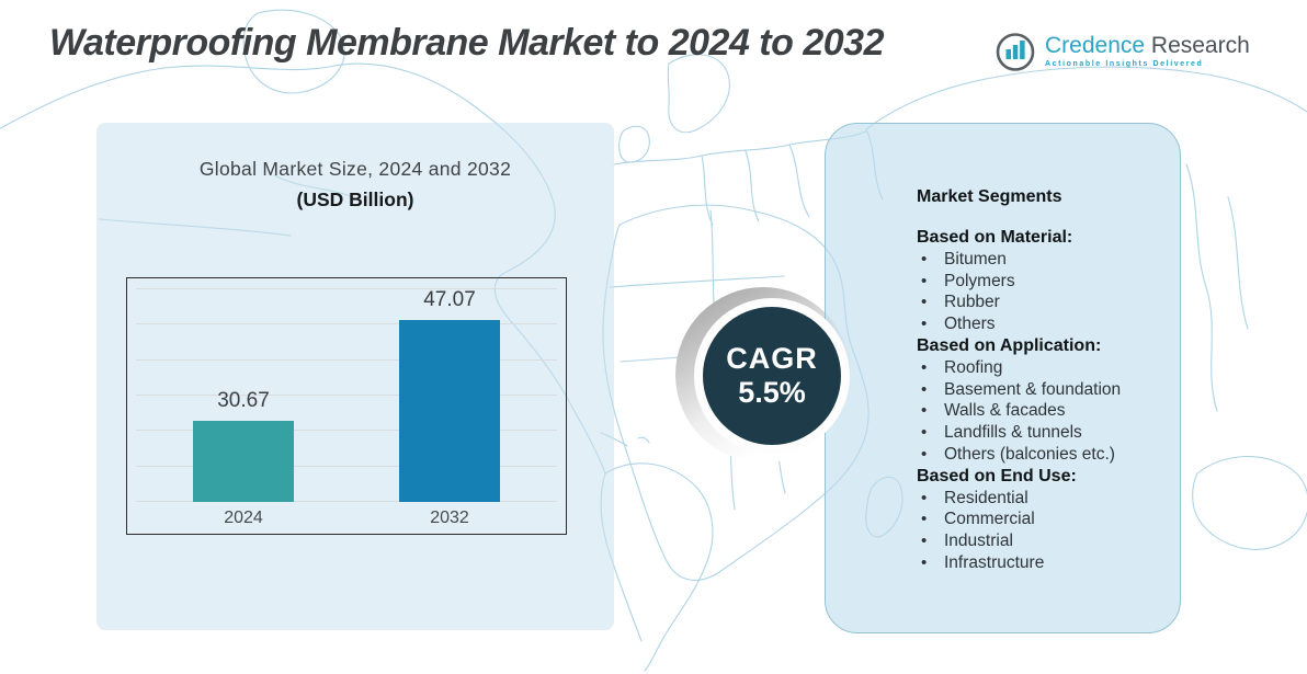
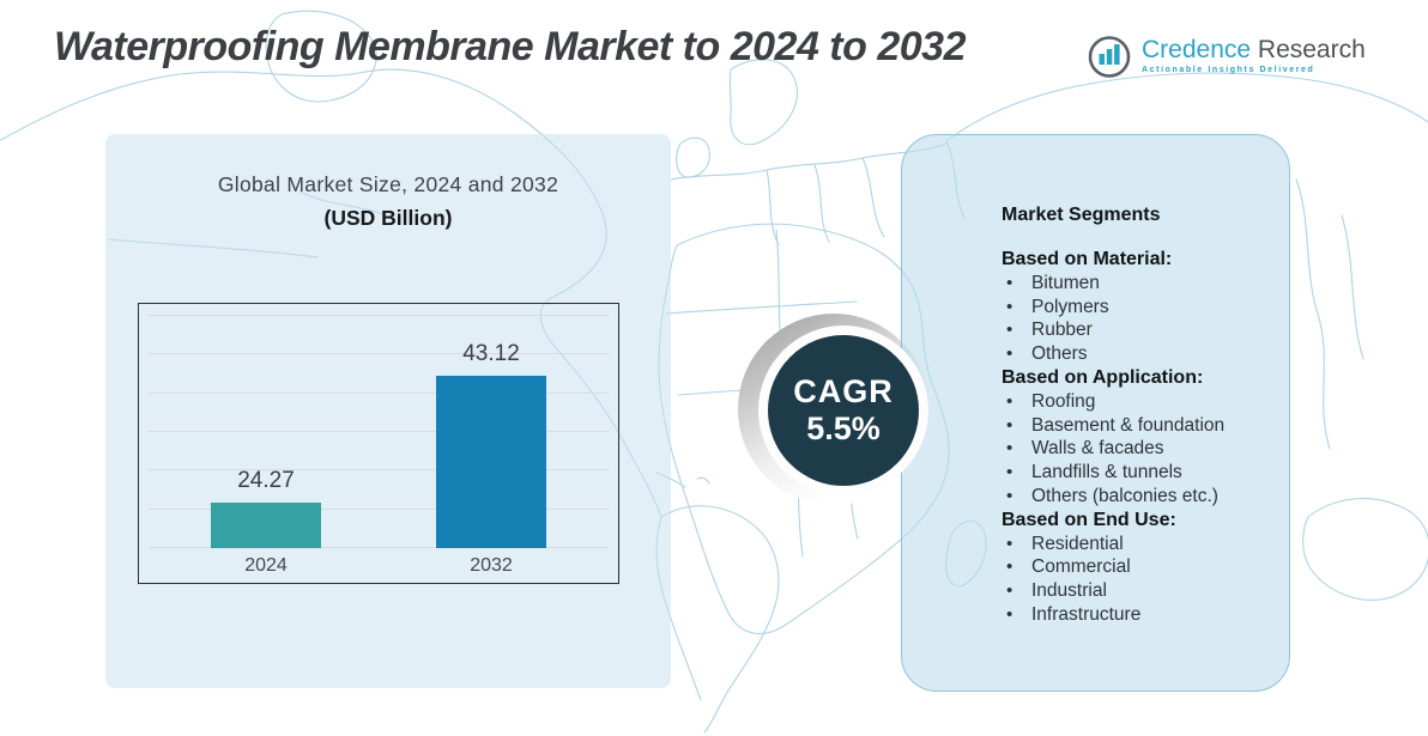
2024: 30.67 -> 24.27
2032: 47.07 -> 43.12
